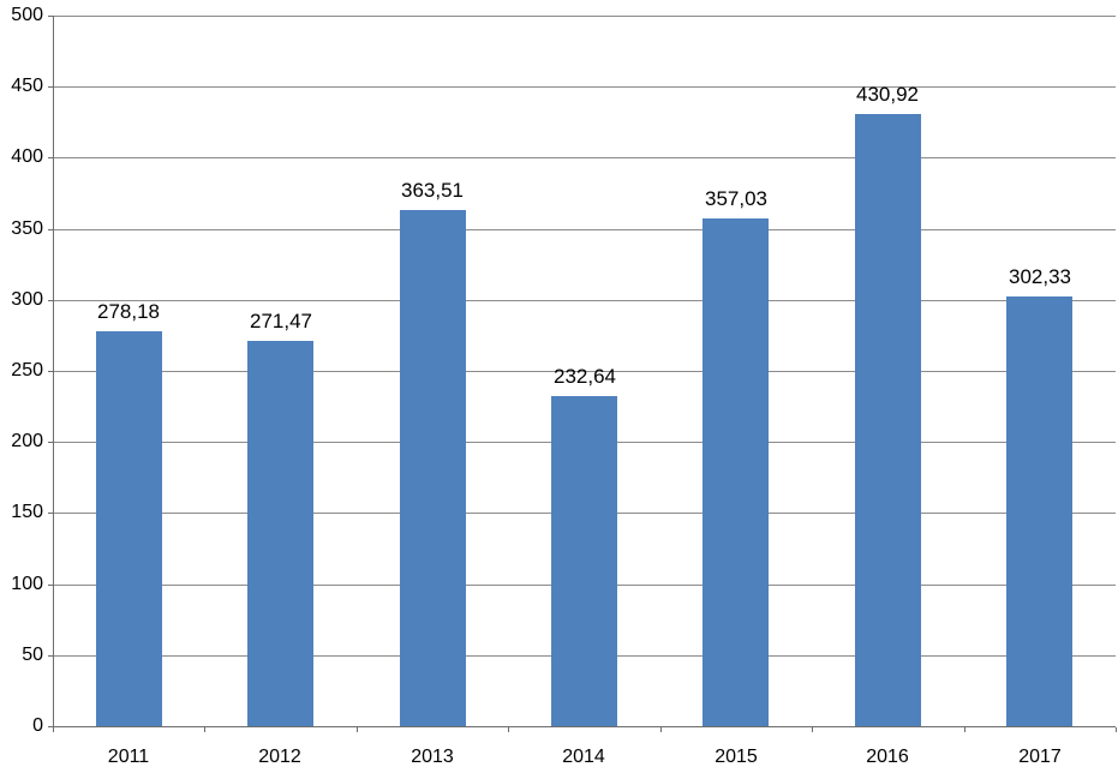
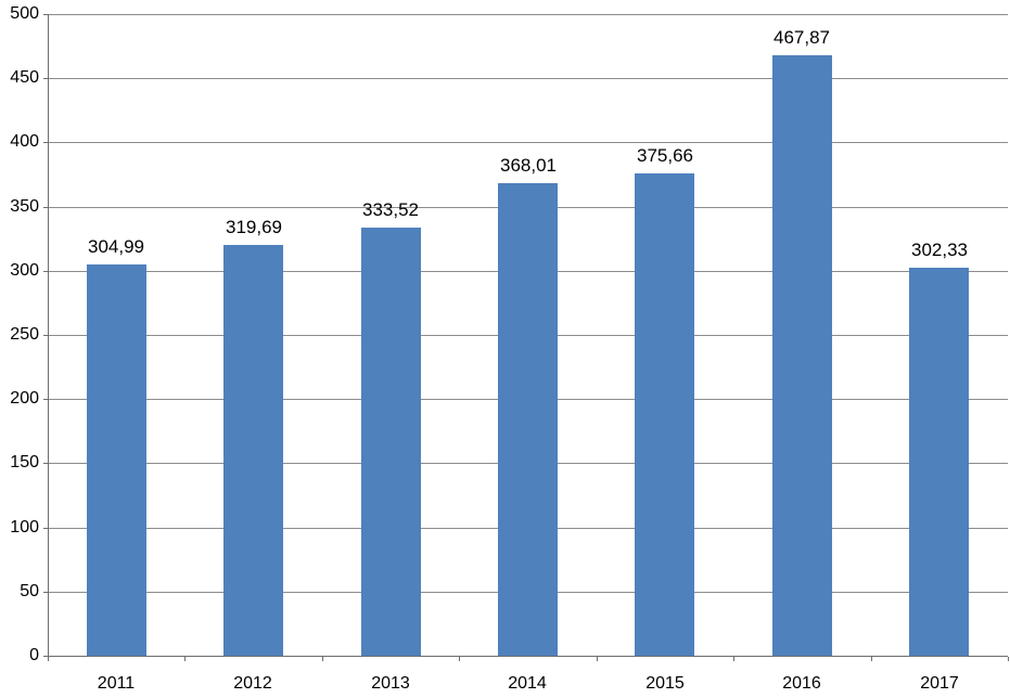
2011: 278,18 -> 304,99
2012: 271,47 -> 319,69
2013: 363,51 -> 333,52
2014: 232,64 -> 368,01
2015: 357,03 -> 375,66
2016: 430,92 -> 467,87
